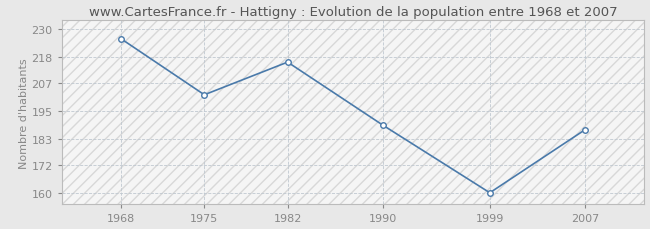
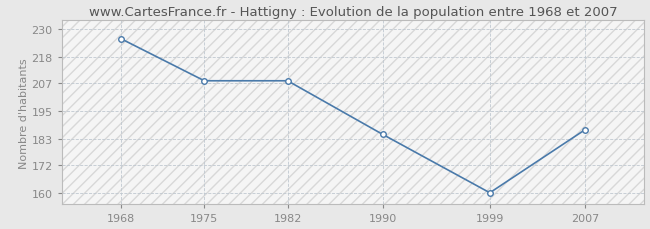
1975: 202 -> 208
1982: 216 -> 208
1990: 189 -> 185
